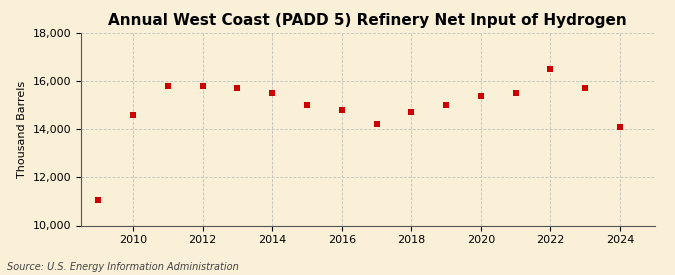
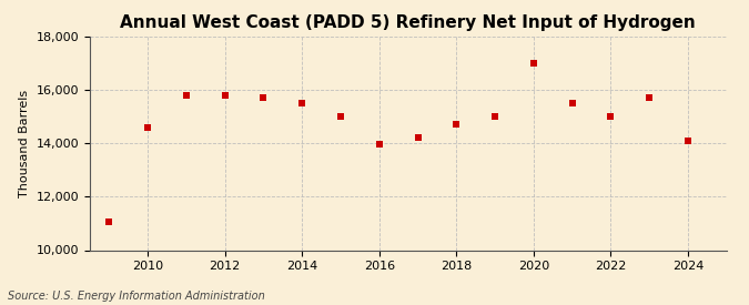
2016: 14,800 -> 13,950
2020: 15,400 -> 17,000
2022: 16,500 -> 15,000
